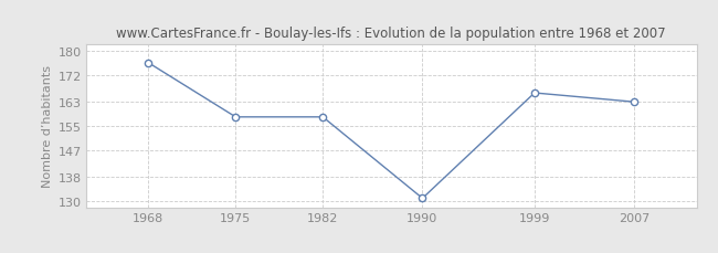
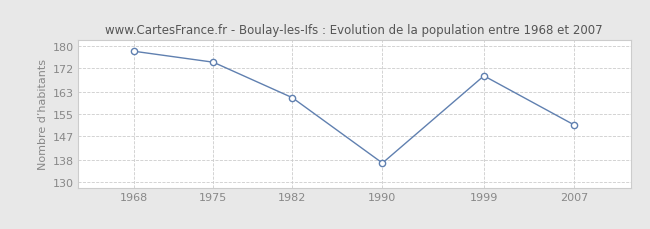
1968: 176 -> 178
1975: 158 -> 174
1982: 158 -> 161
1990: 131 -> 137
1999: 166 -> 169
2007: 163 -> 151
